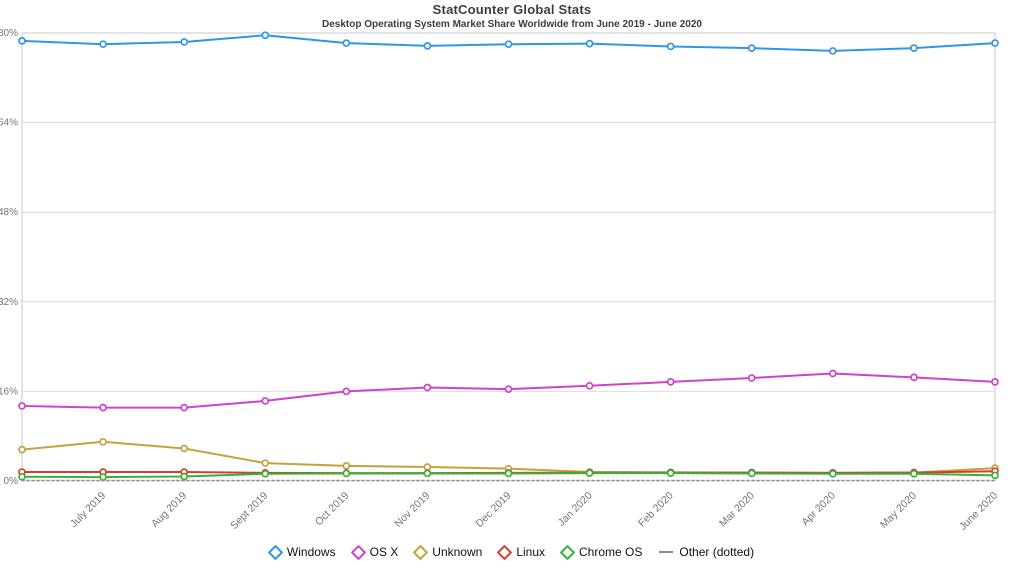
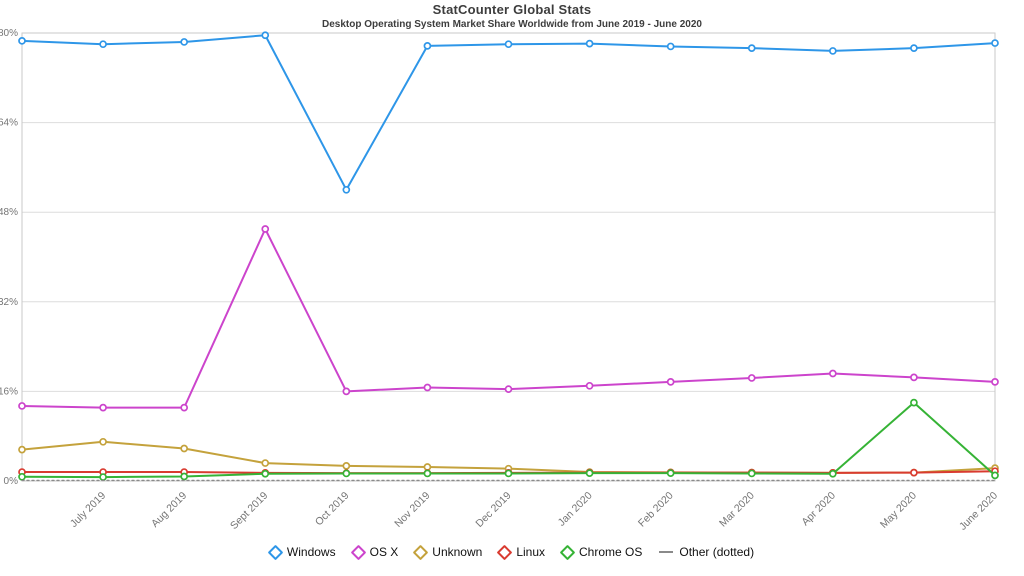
OS X/Sept 2019: 14% -> 45%
Windows/Oct 2019: 78% -> 52%
Chrome OS/May 2020: 1% -> 14%
